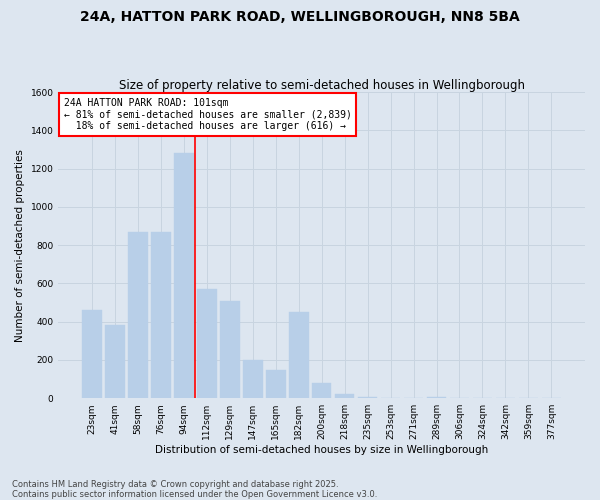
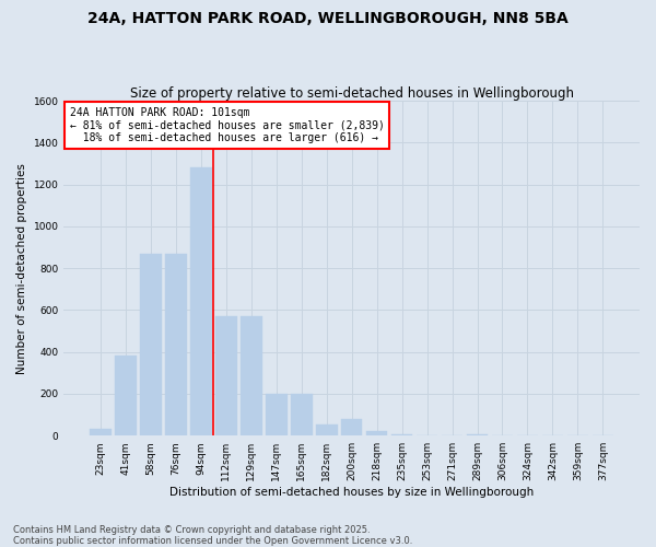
23sqm: 460 -> 30
129sqm: 510 -> 570
165sqm: 150 -> 200
182sqm: 450 -> 60
